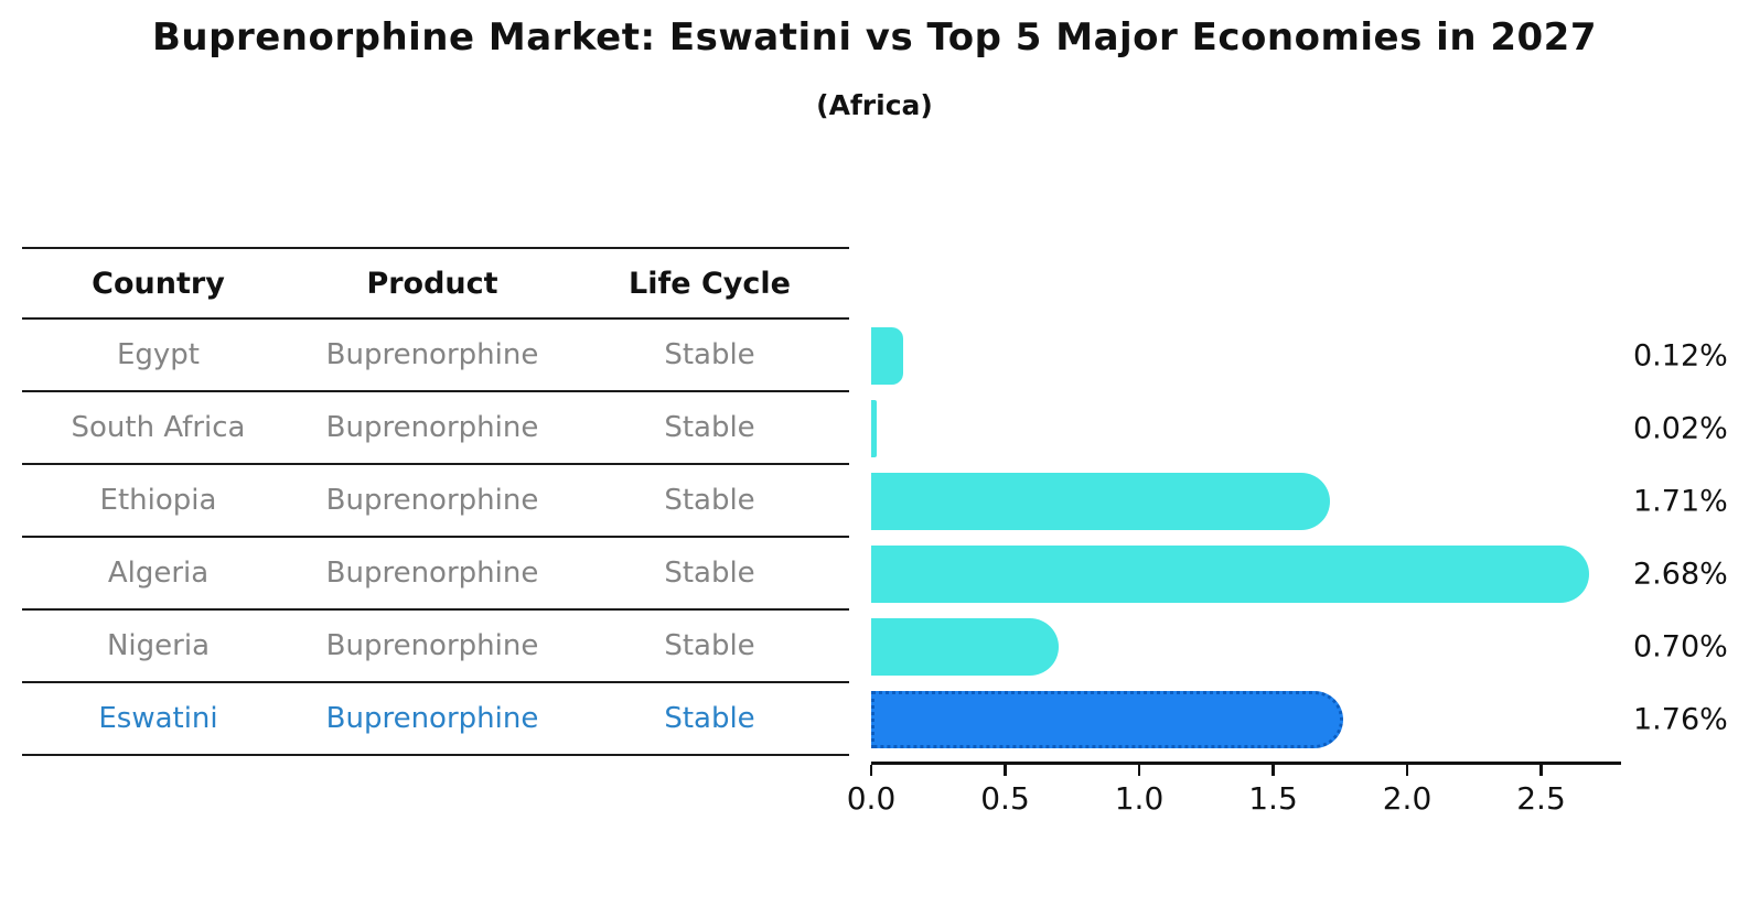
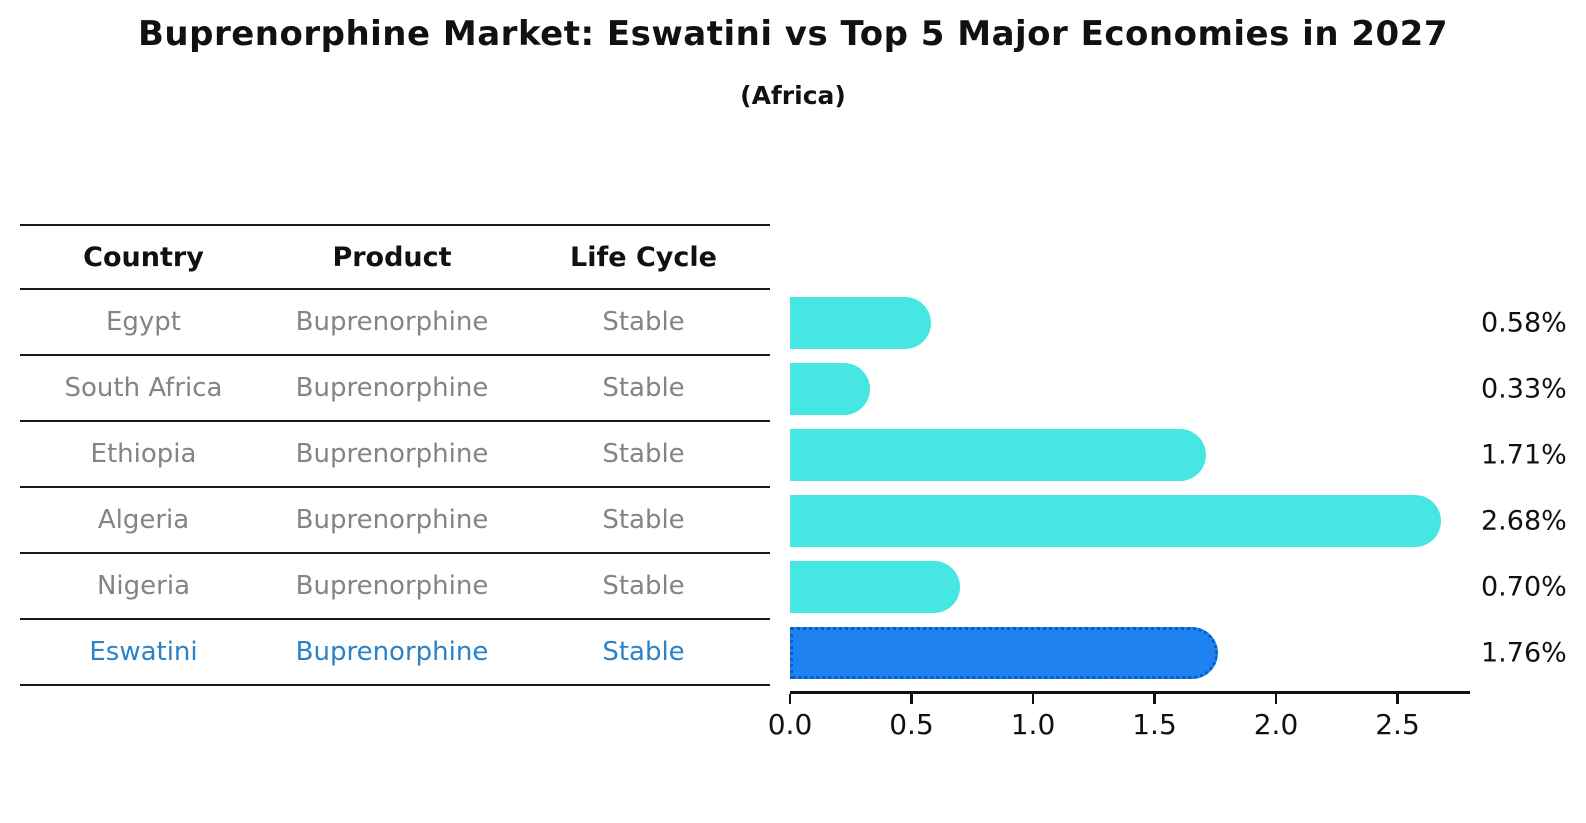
Egypt: 0.12% -> 0.58%
South Africa: 0.02% -> 0.33%
